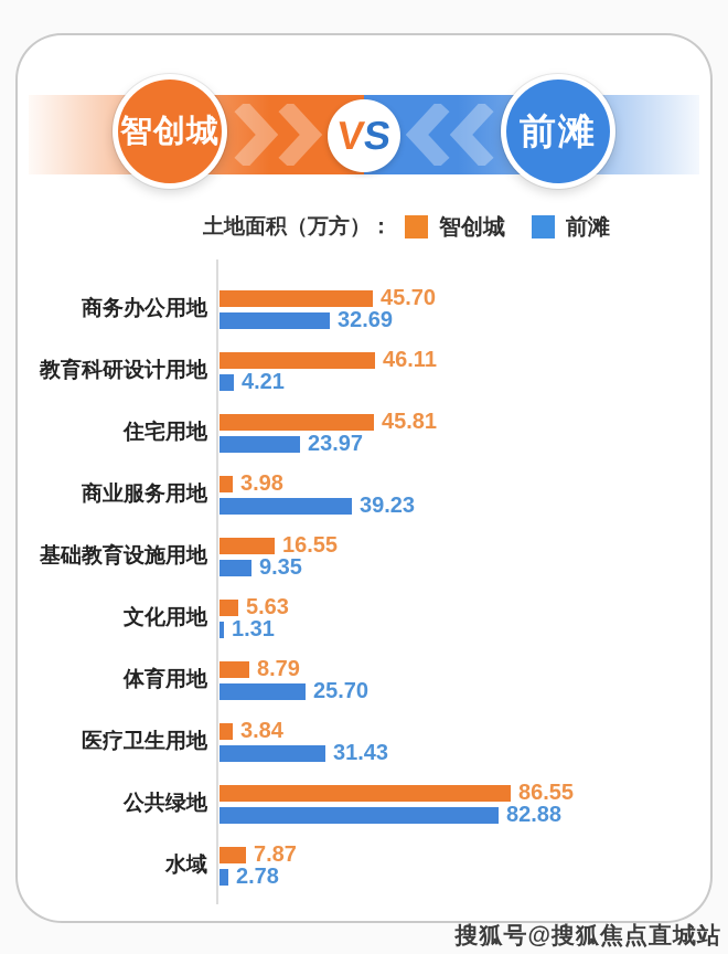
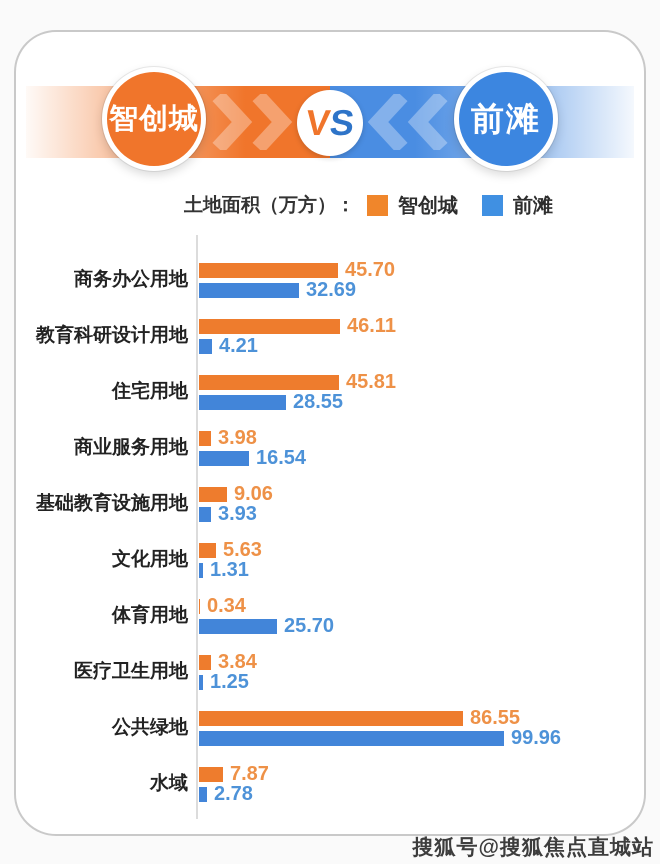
前滩/住宅用地: 23.97 -> 28.55
前滩/商业服务用地: 39.23 -> 16.54
智创城/基础教育设施用地: 16.55 -> 9.06
前滩/基础教育设施用地: 9.35 -> 3.93
智创城/体育用地: 8.79 -> 0.34
前滩/医疗卫生用地: 31.43 -> 1.25
前滩/公共绿地: 82.88 -> 99.96
